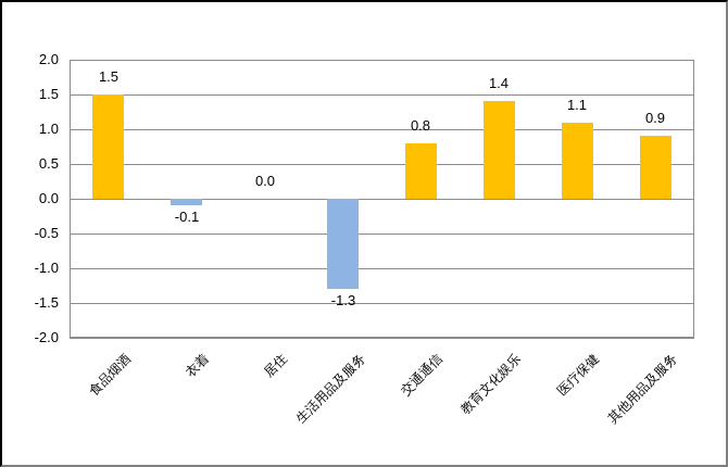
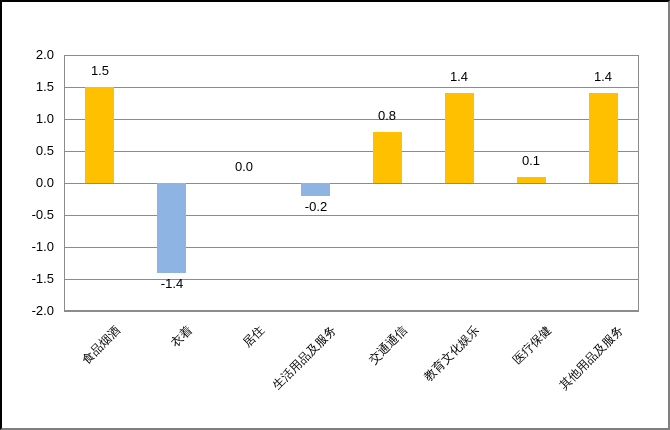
衣着: -0.1 -> -1.4
生活用品及服务: -1.3 -> -0.2
医疗保健: 1.1 -> 0.1
其他用品及服务: 0.9 -> 1.4
